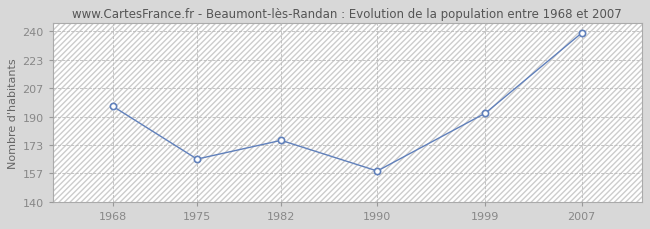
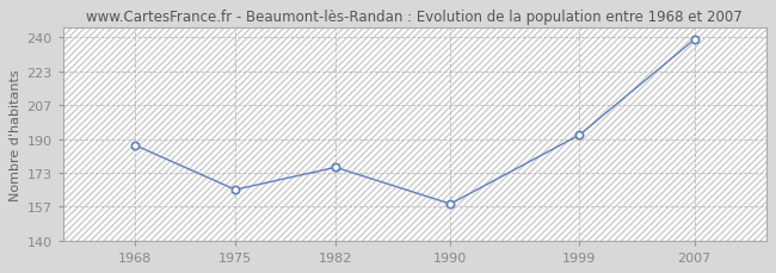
1968: 196 -> 187
